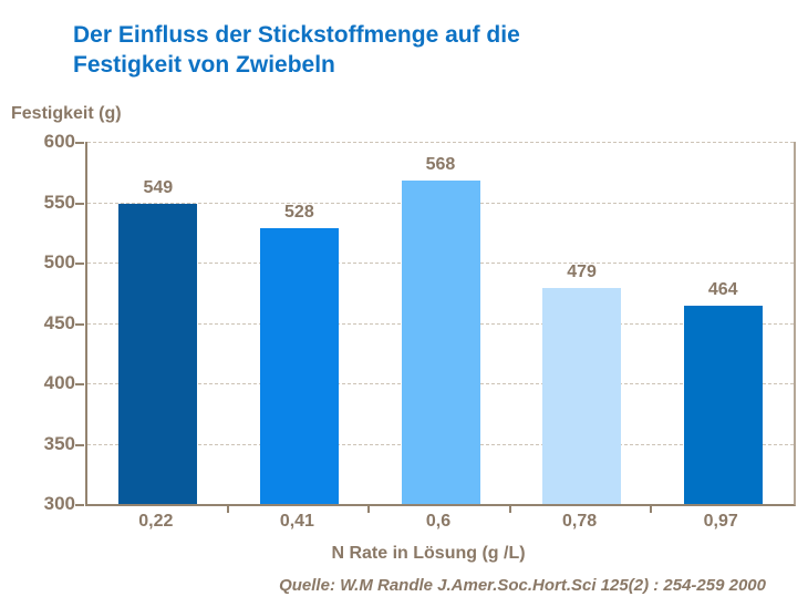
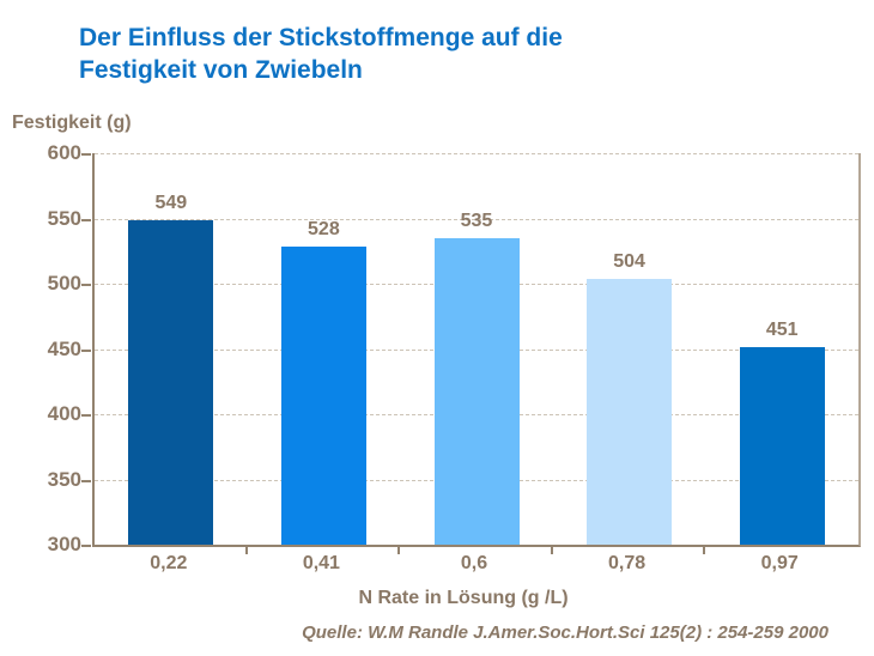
0,6: 568 -> 535
0,78: 479 -> 504
0,97: 464 -> 451
